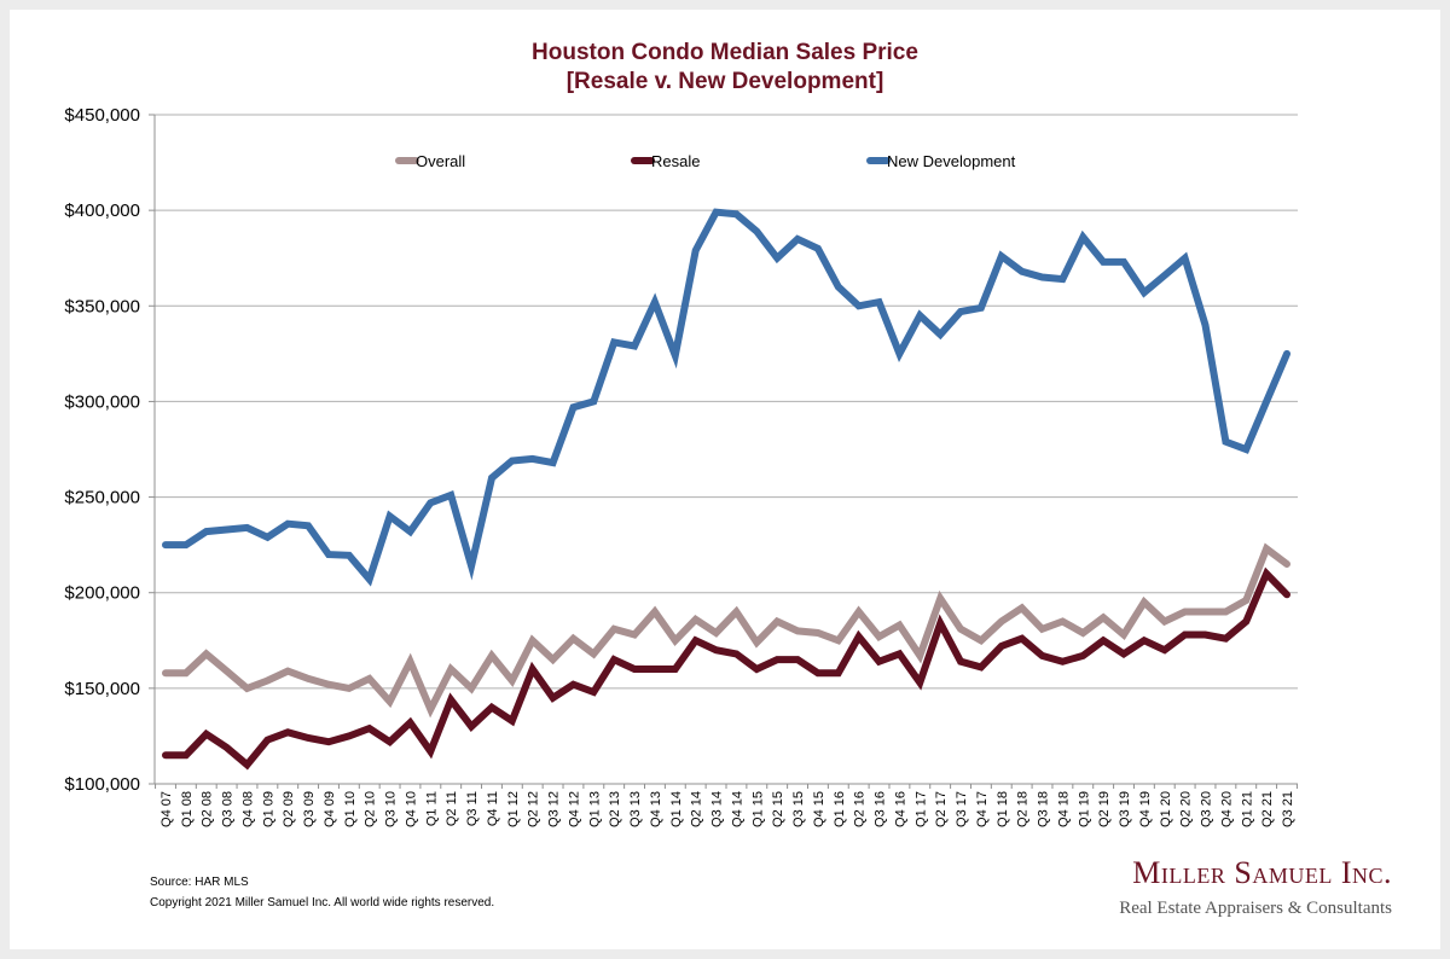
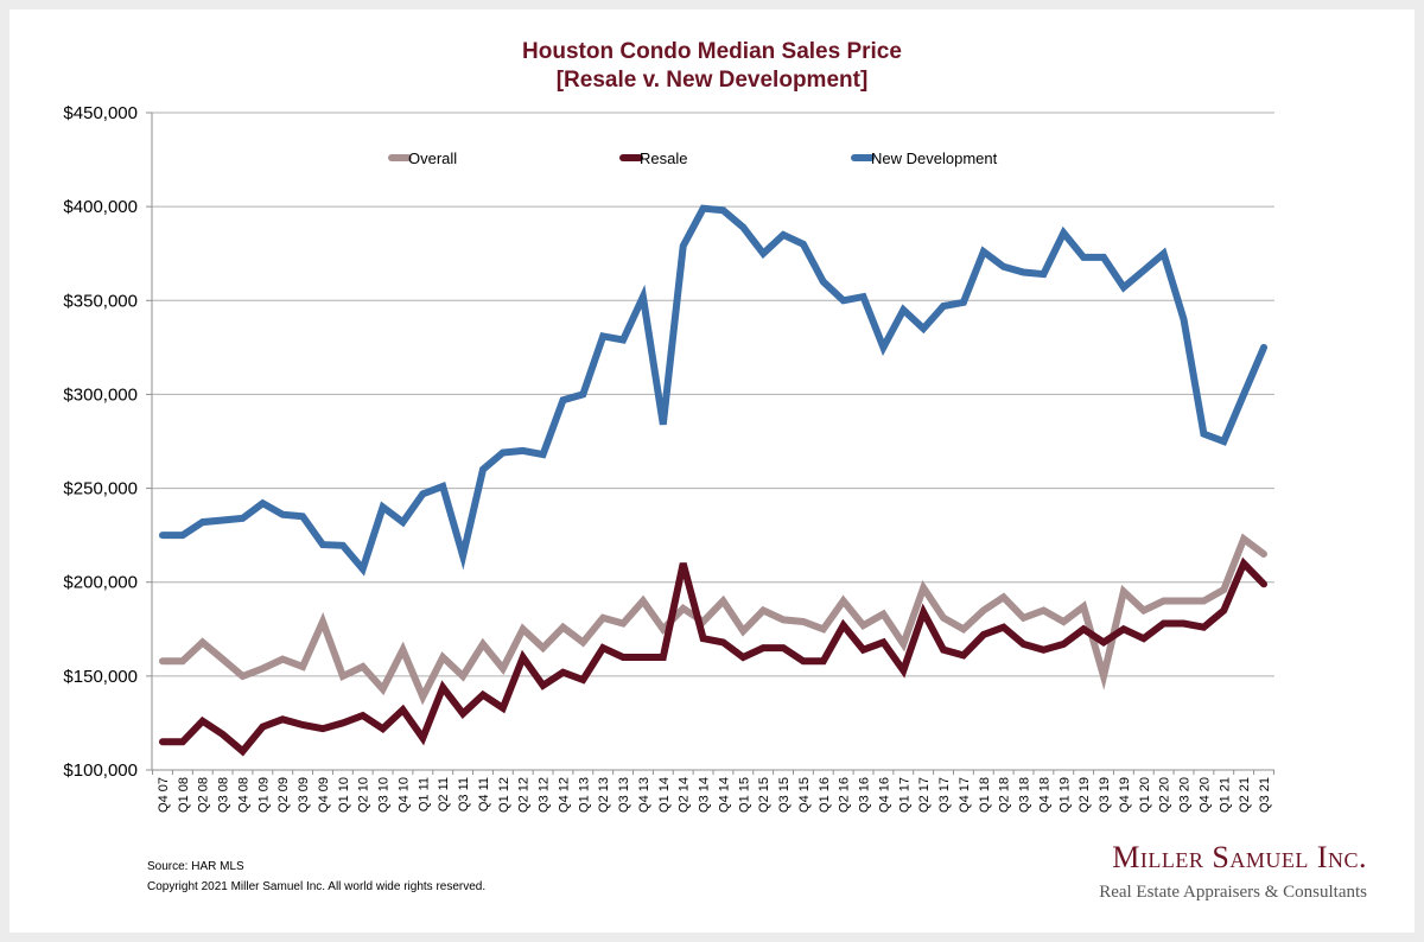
New Development/Q1 09: $229000 -> $242000
Overall/Q4 09: $152000 -> $179000
New Development/Q1 14: $324000 -> $284000
Resale/Q2 14: $175000 -> $210000
Overall/Q3 19: $178000 -> $150000
